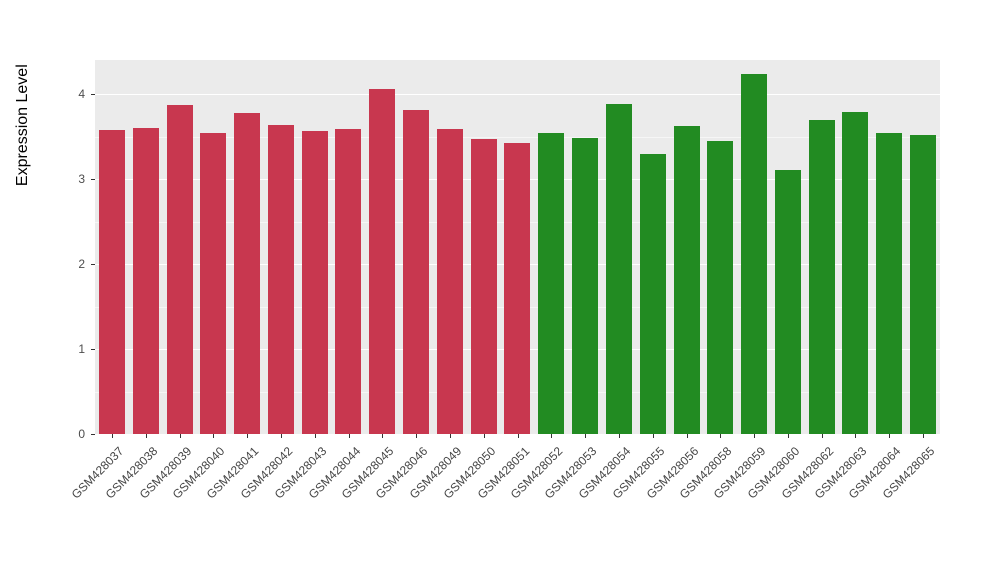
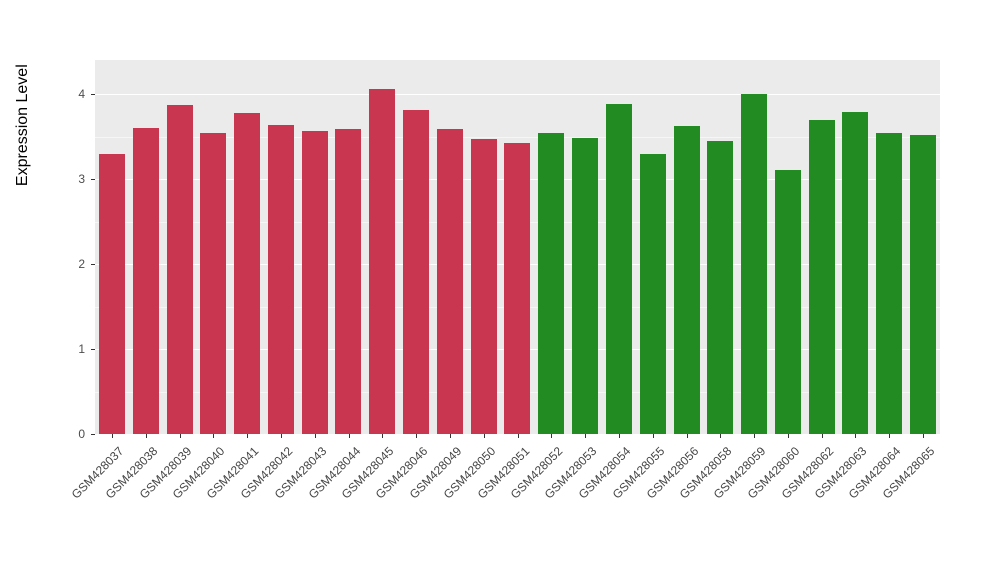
GSM428037: 3.6 -> 3.3
GSM428059: 4.2 -> 4.0
